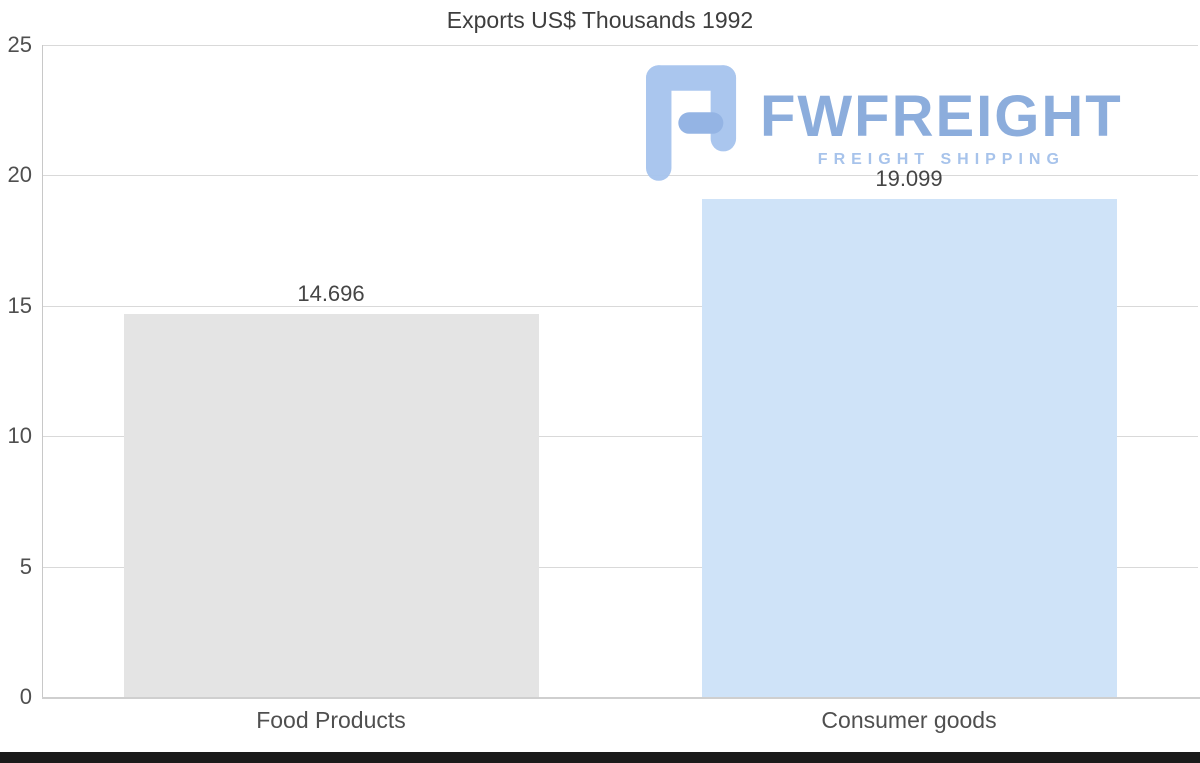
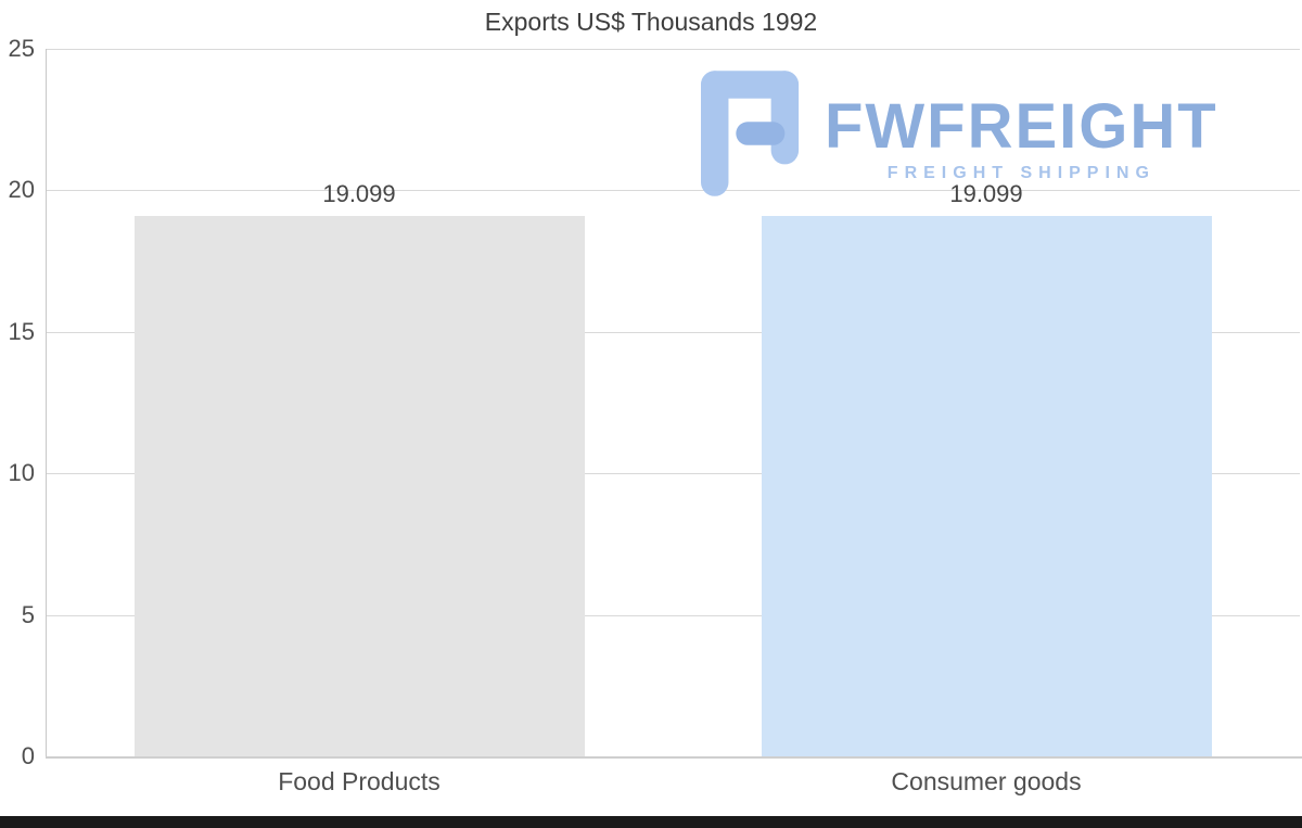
Food Products: 14.696 -> 19.099
